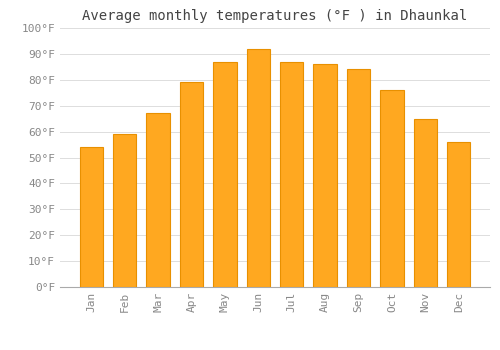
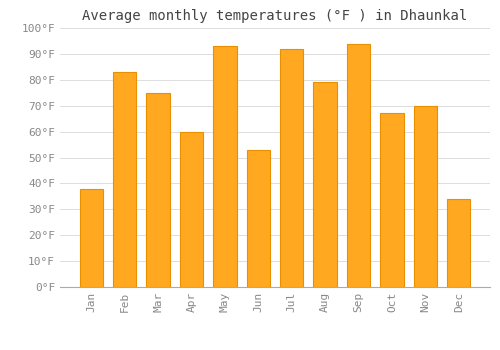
Jan: 54°F -> 38°F
Feb: 59°F -> 83°F
Mar: 67°F -> 75°F
Apr: 79°F -> 60°F
May: 87°F -> 93°F
Jun: 92°F -> 53°F
Jul: 87°F -> 92°F
Aug: 86°F -> 79°F
Sep: 84°F -> 94°F
Oct: 76°F -> 67°F
Nov: 65°F -> 70°F
Dec: 56°F -> 34°F
